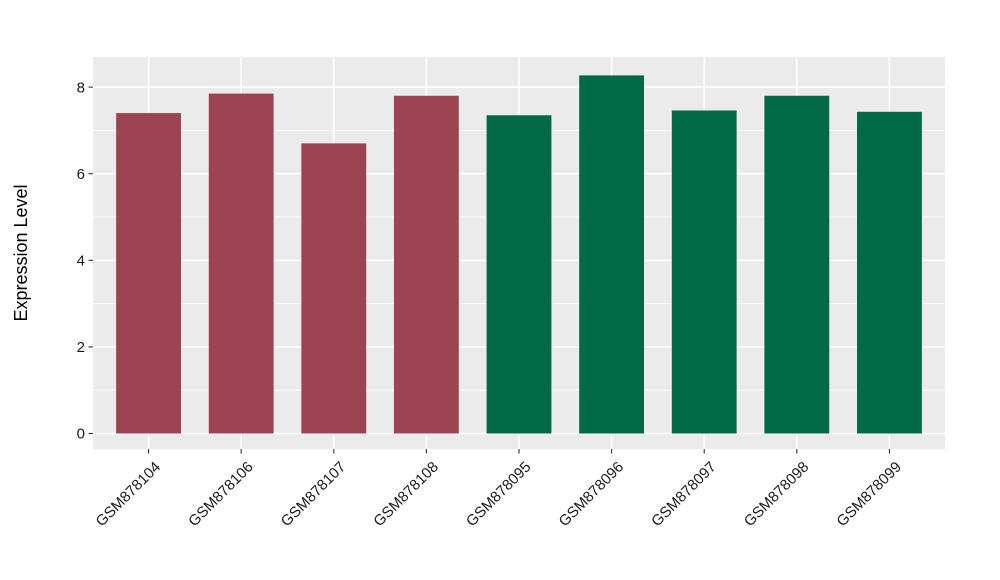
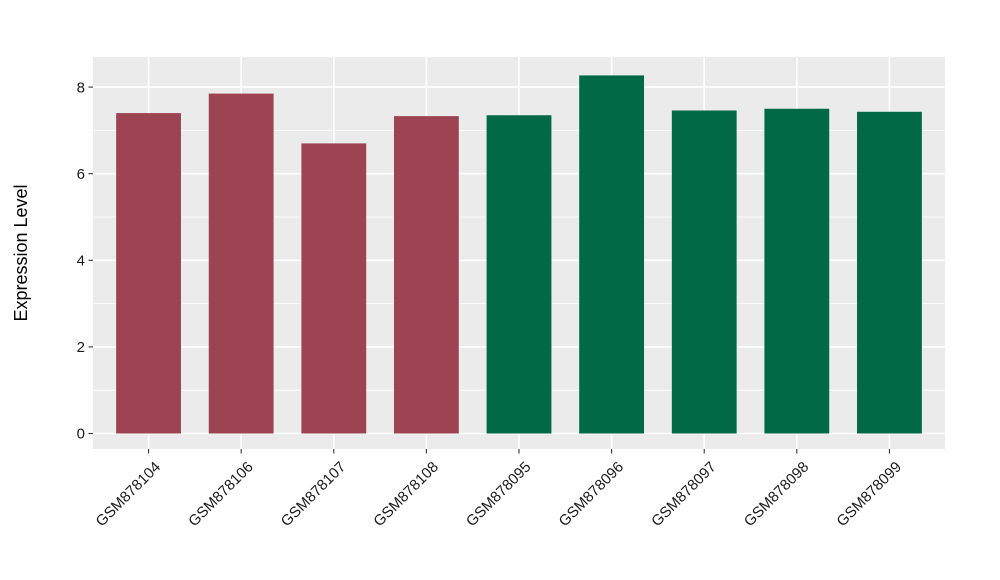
GSM878108: 7.8 -> 7.3
GSM878098: 7.8 -> 7.5
